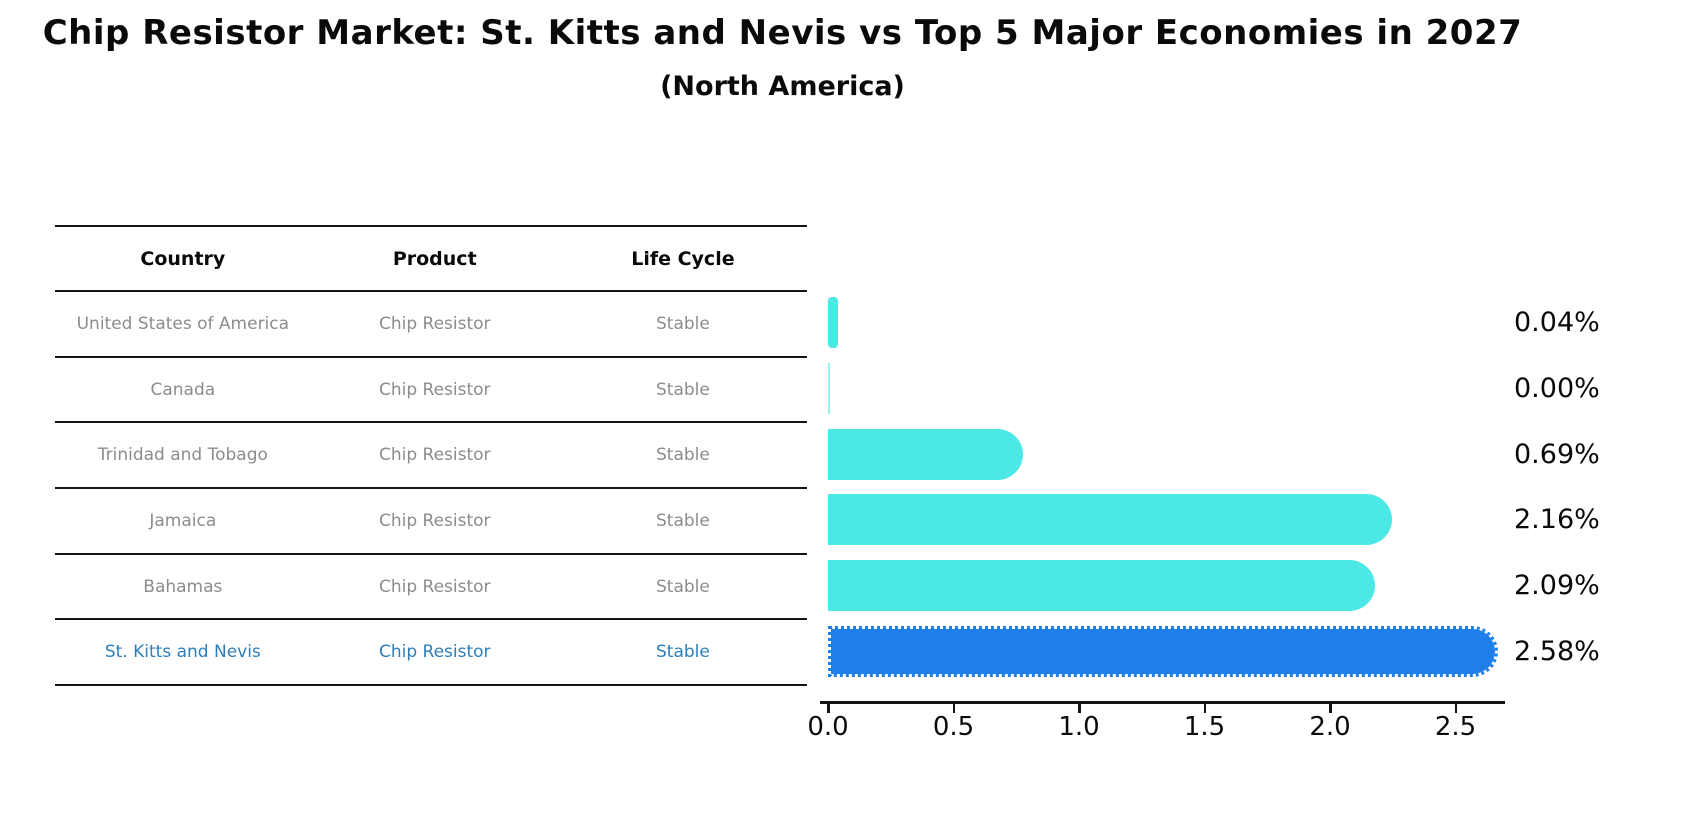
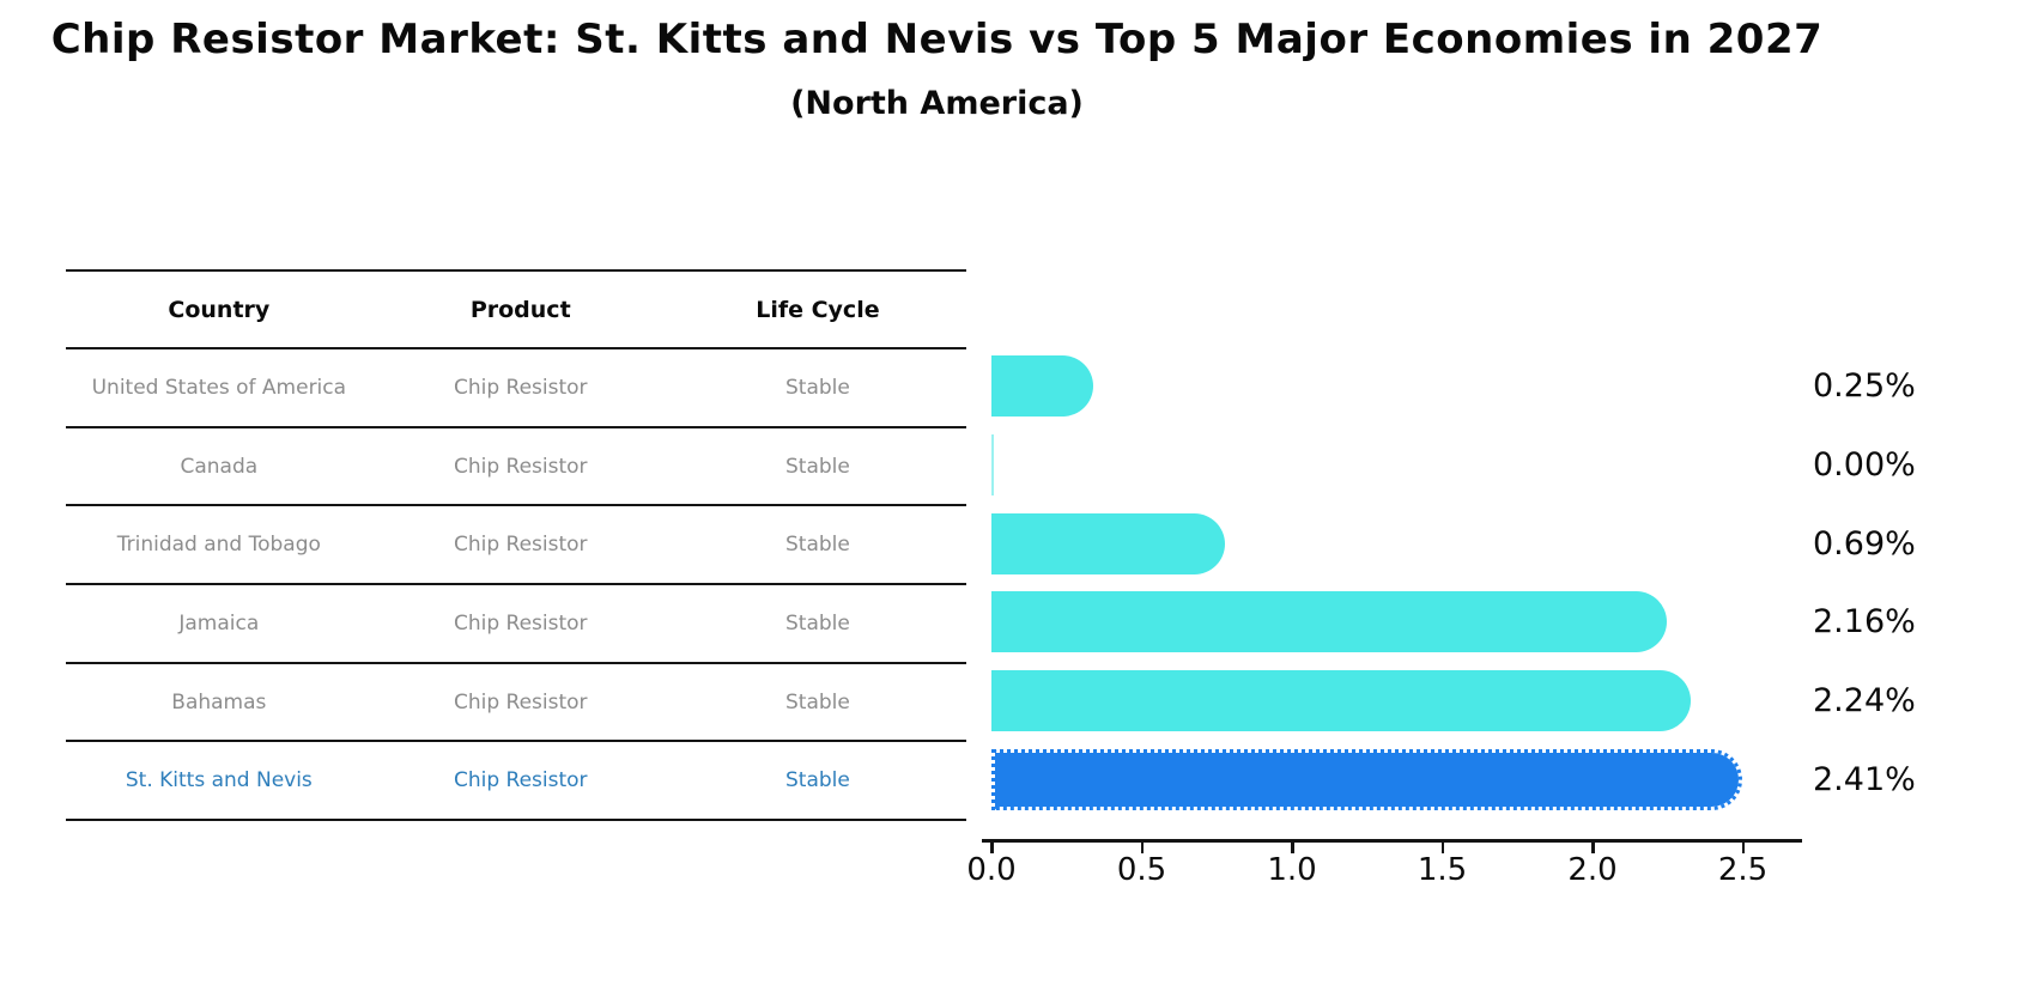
United States of America: 0.04% -> 0.25%
Bahamas: 2.09% -> 2.24%
St. Kitts and Nevis: 2.58% -> 2.41%
